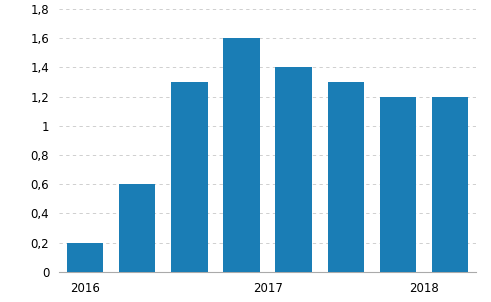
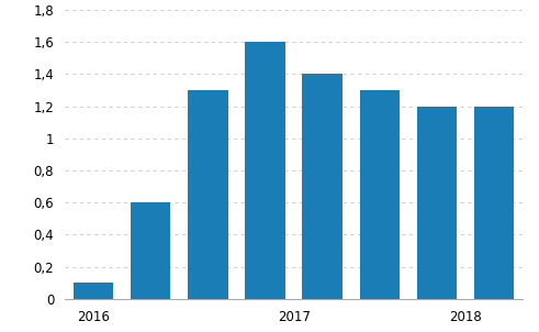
2016: 0,2 -> 0,1
